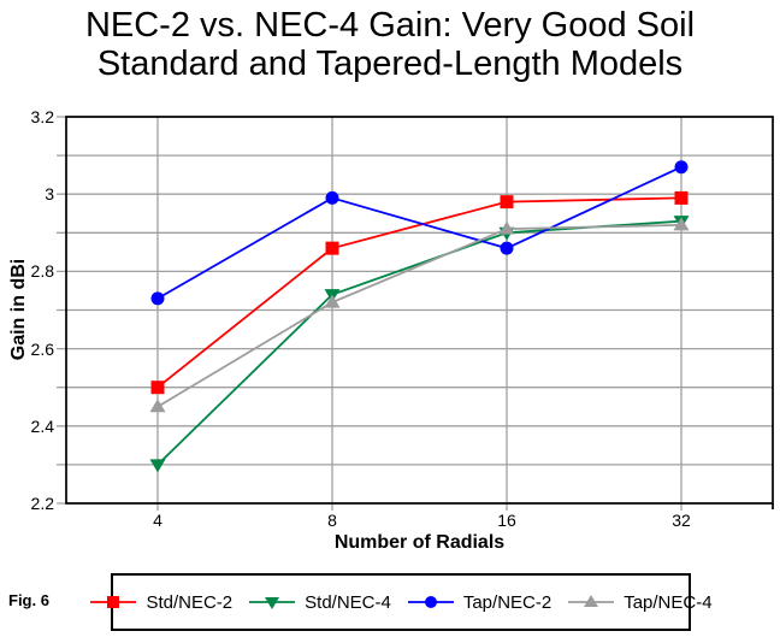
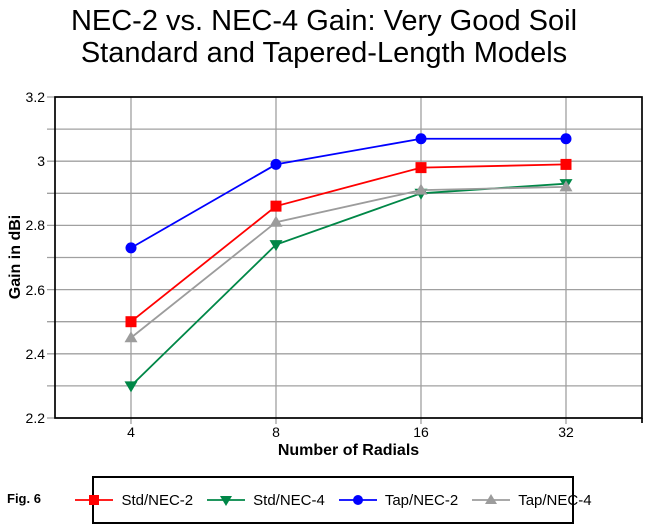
Tap/NEC-4/8: 2.72 -> 2.81
Tap/NEC-2/16: 2.86 -> 3.07
